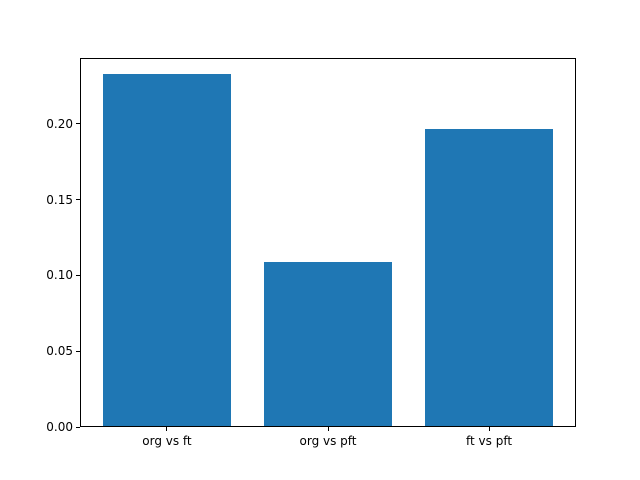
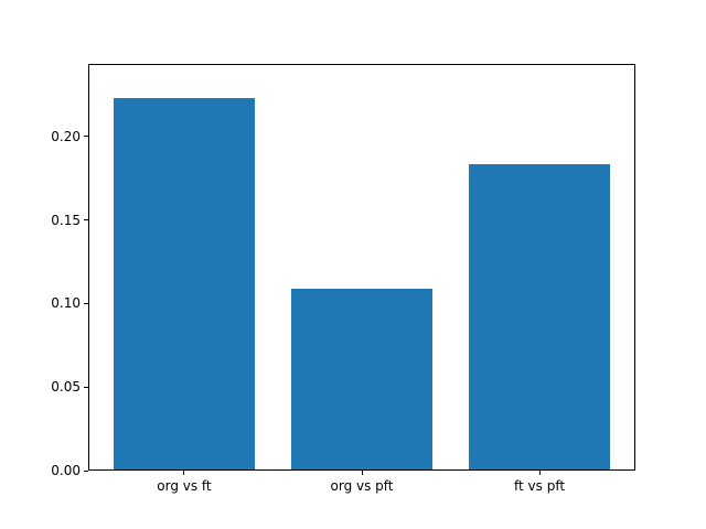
org vs ft: 0.232 -> 0.222
ft vs pft: 0.196 -> 0.183
